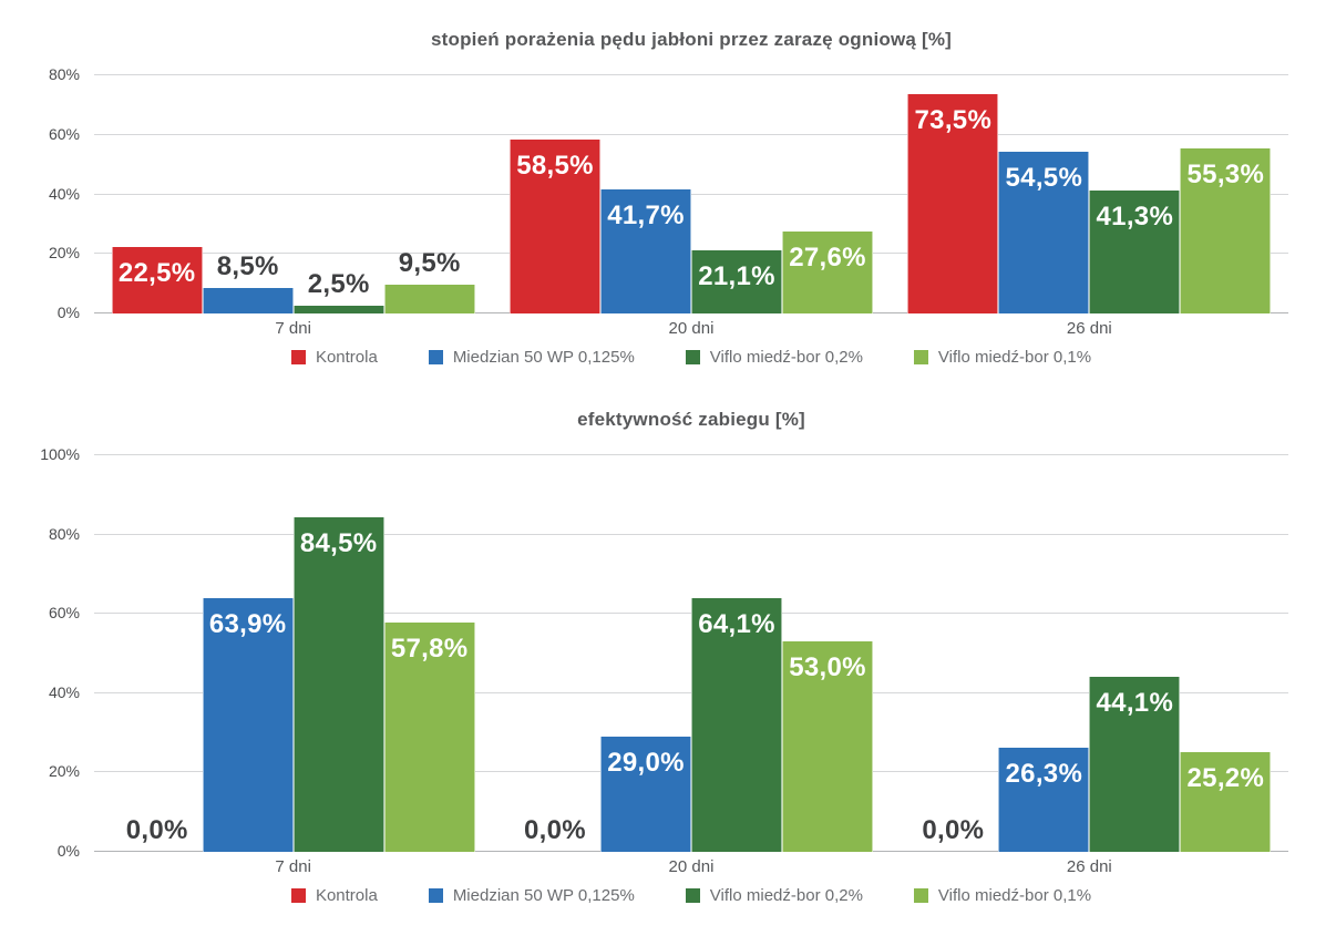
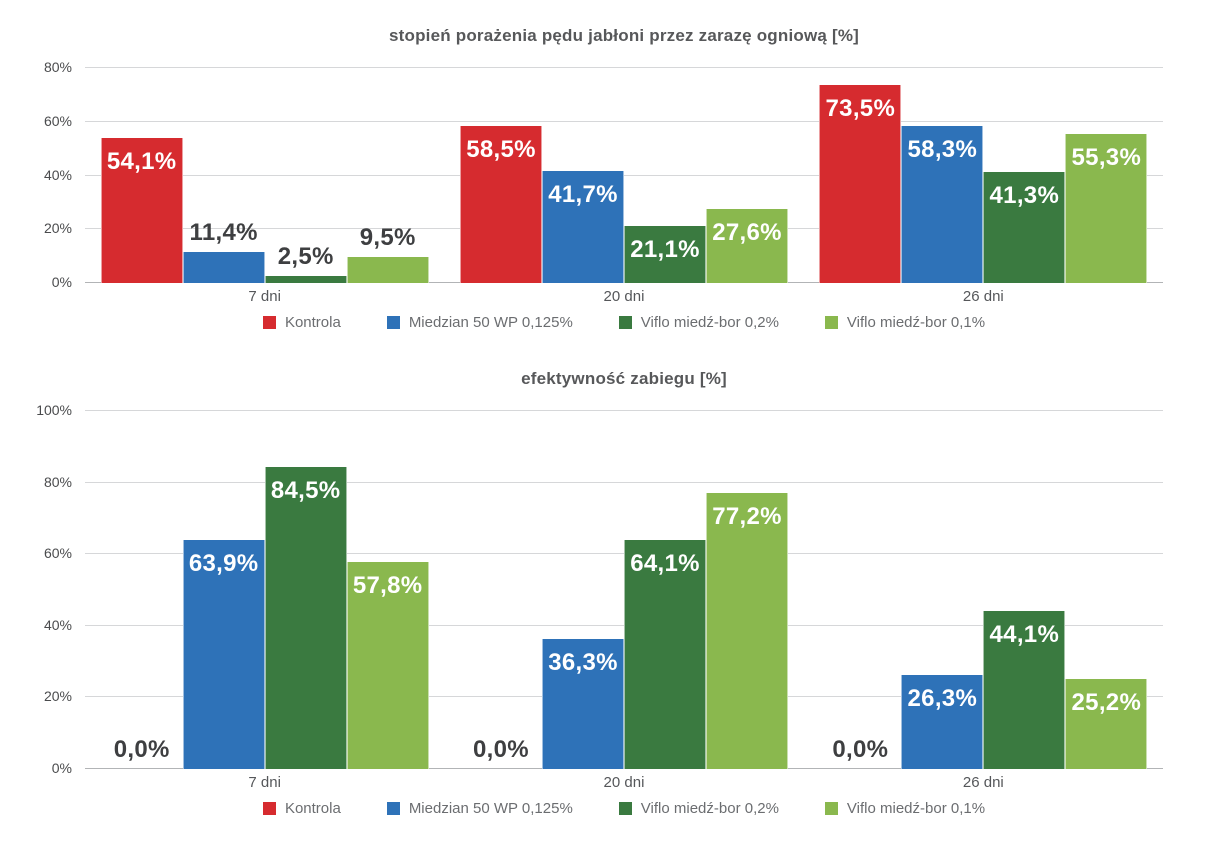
stopień porażenia pędu jabłoni przez zarazę ogniową [%]/Kontrola/7 dni: 22,5% -> 54,1%
stopień porażenia pędu jabłoni przez zarazę ogniową [%]/Miedzian 50 WP 0,125%/7 dni: 8,5% -> 11,4%
stopień porażenia pędu jabłoni przez zarazę ogniową [%]/Miedzian 50 WP 0,125%/26 dni: 54,5% -> 58,3%
efektywność zabiegu [%]/Miedzian 50 WP 0,125%/20 dni: 29,0% -> 36,3%
efektywność zabiegu [%]/Viflo miedź-bor 0,1%/20 dni: 53,0% -> 77,2%
